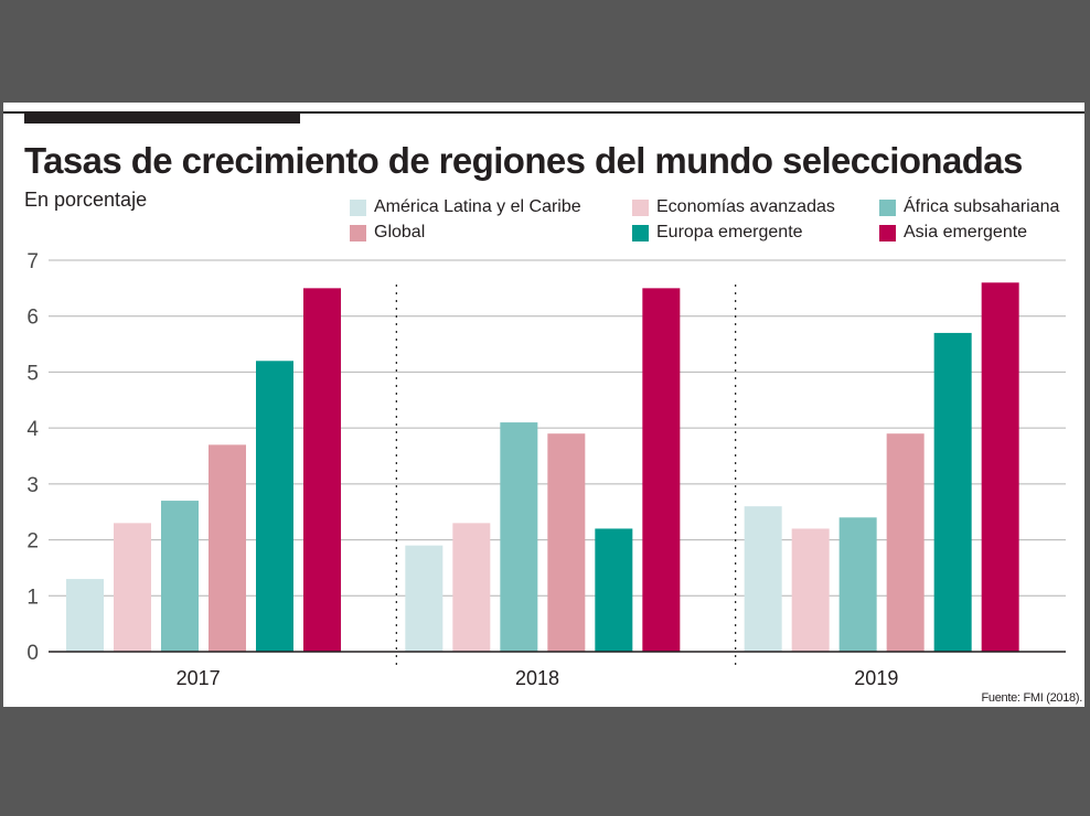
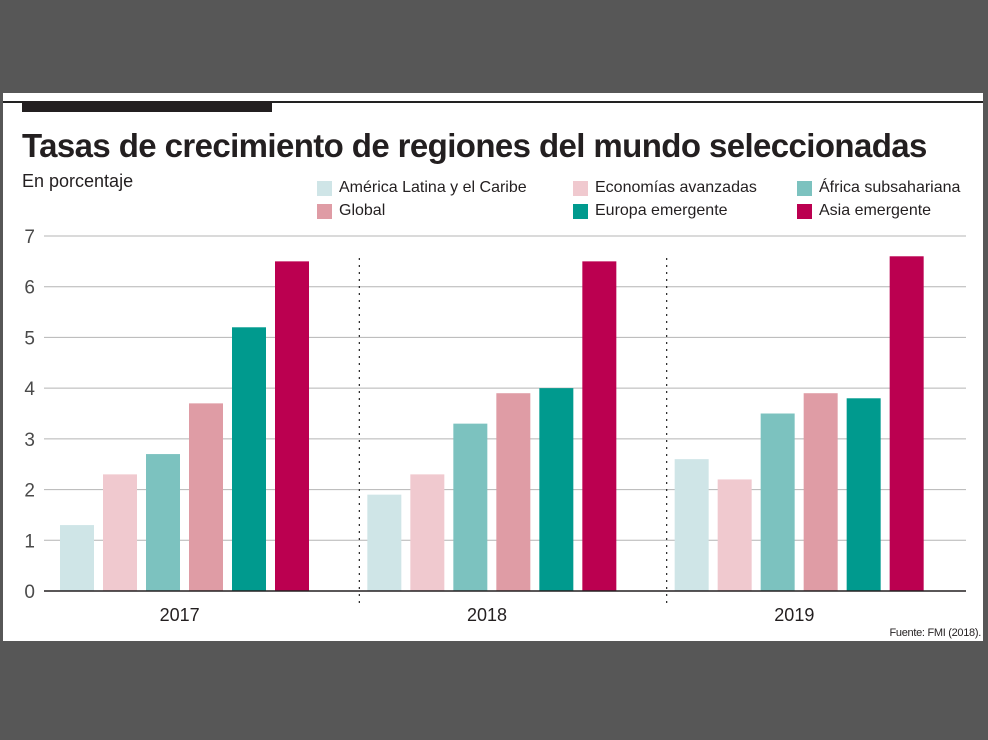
África subsahariana/2018: 4.1 -> 3.3
Europa emergente/2018: 2.2 -> 4.0
África subsahariana/2019: 2.4 -> 3.5
Europa emergente/2019: 5.7 -> 3.8
